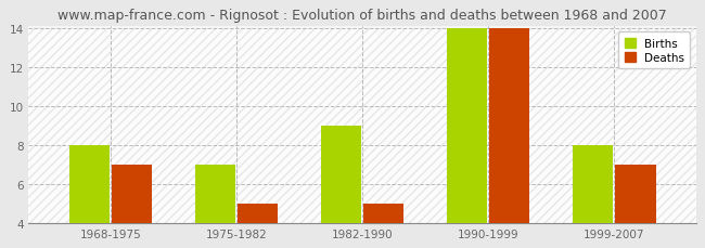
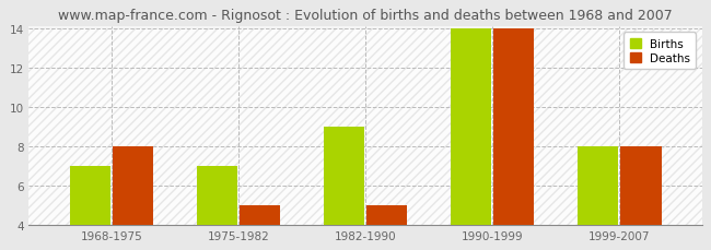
Births/1968-1975: 8 -> 7
Deaths/1968-1975: 7 -> 8
Deaths/1999-2007: 7 -> 8
